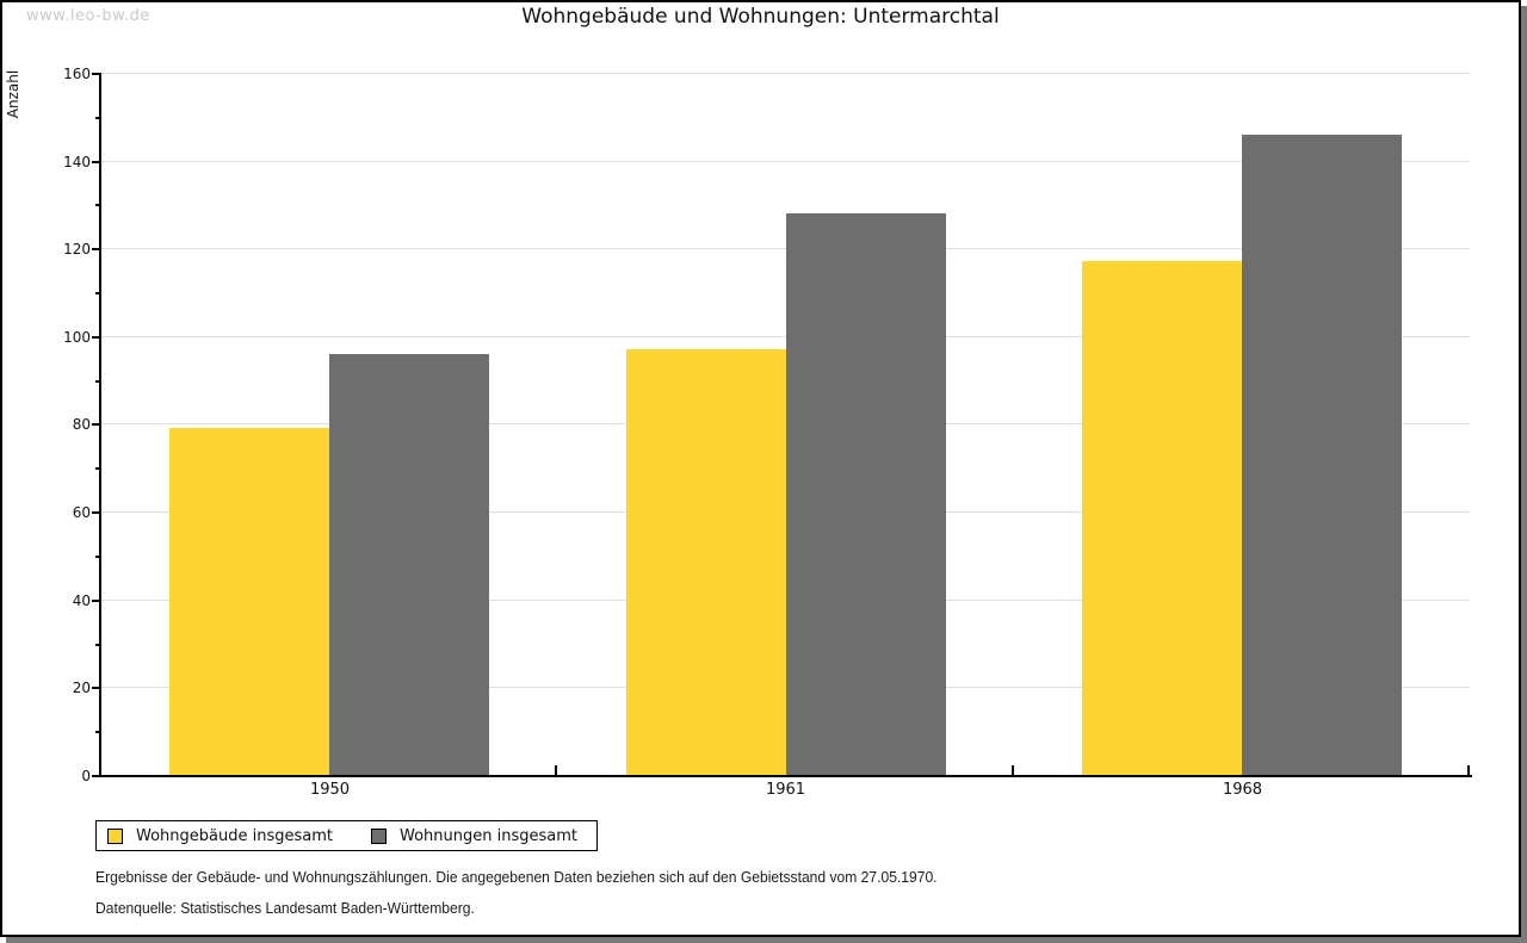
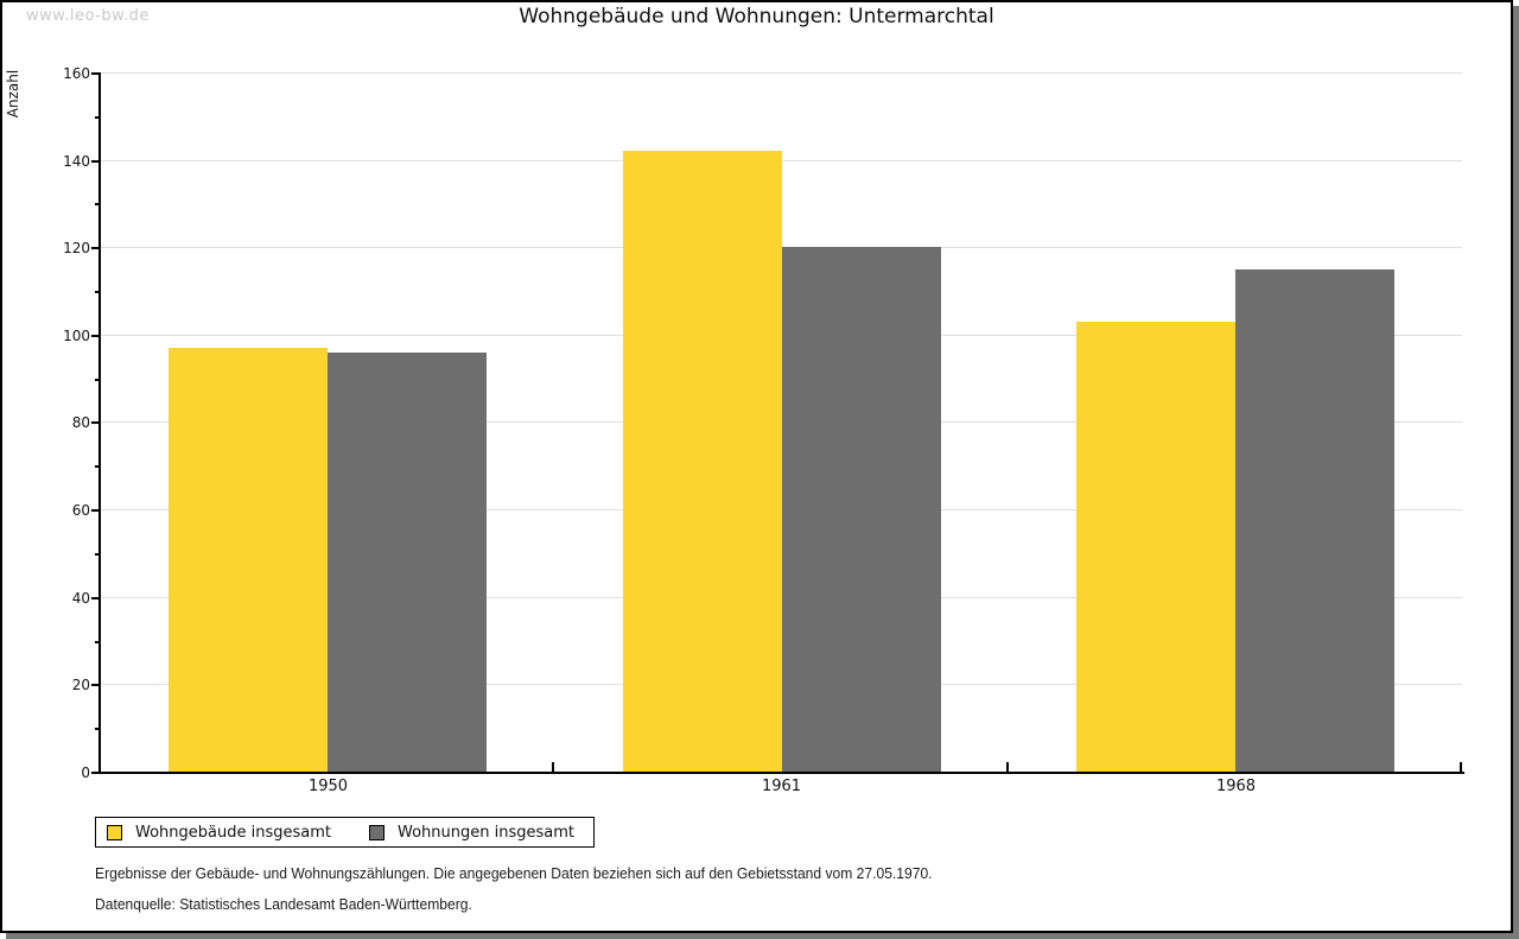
Wohngebäude insgesamt/1950: 79 -> 97
Wohngebäude insgesamt/1961: 97 -> 142
Wohnungen insgesamt/1961: 128 -> 120
Wohngebäude insgesamt/1968: 117 -> 103
Wohnungen insgesamt/1968: 146 -> 115
